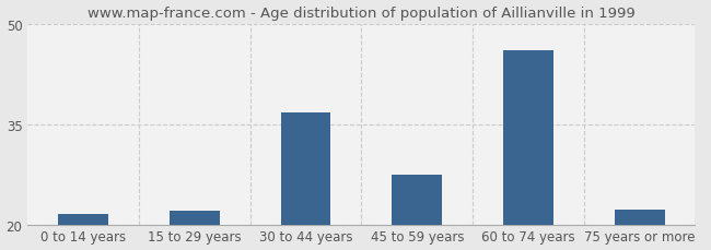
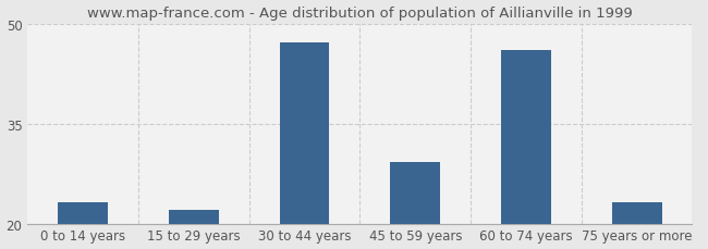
0 to 14 years: 21.5 -> 23.2
30 to 44 years: 36.7 -> 47.2
45 to 59 years: 27.5 -> 29.2
75 years or more: 22.2 -> 23.2
